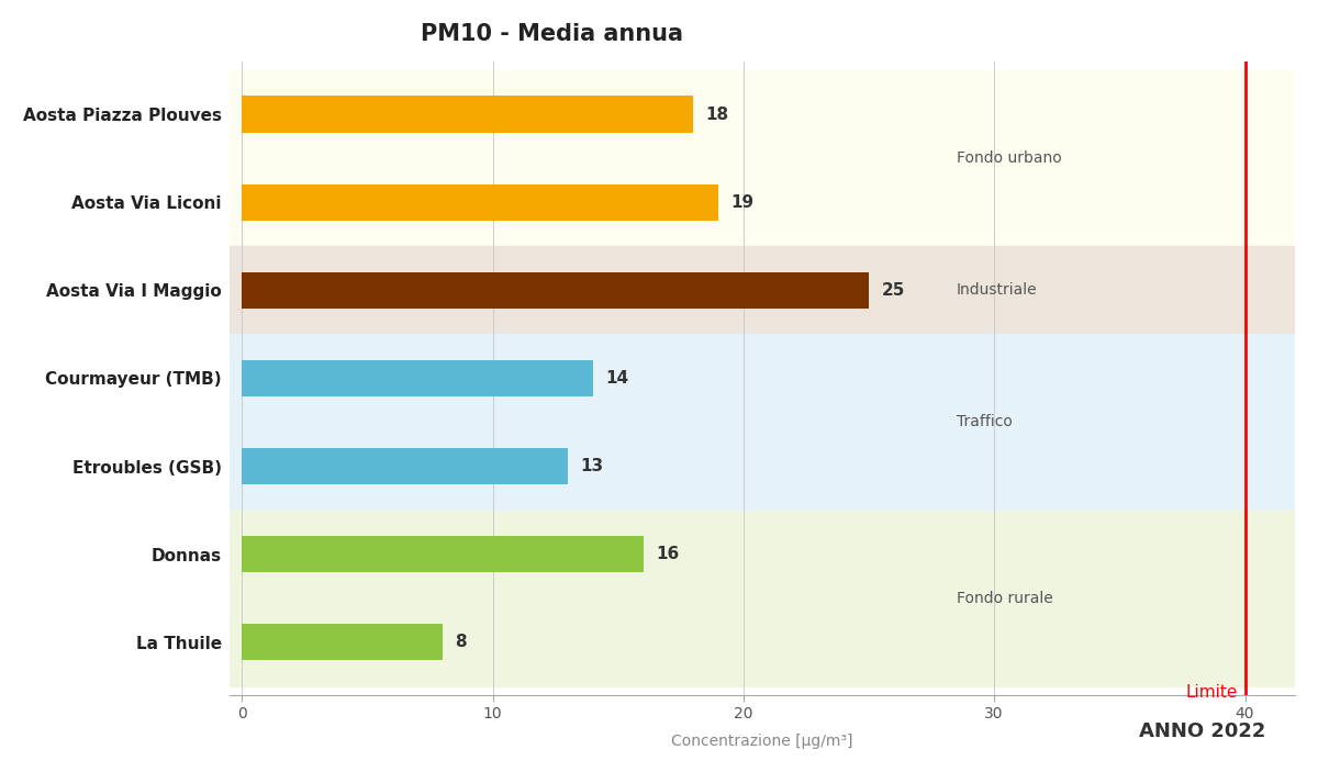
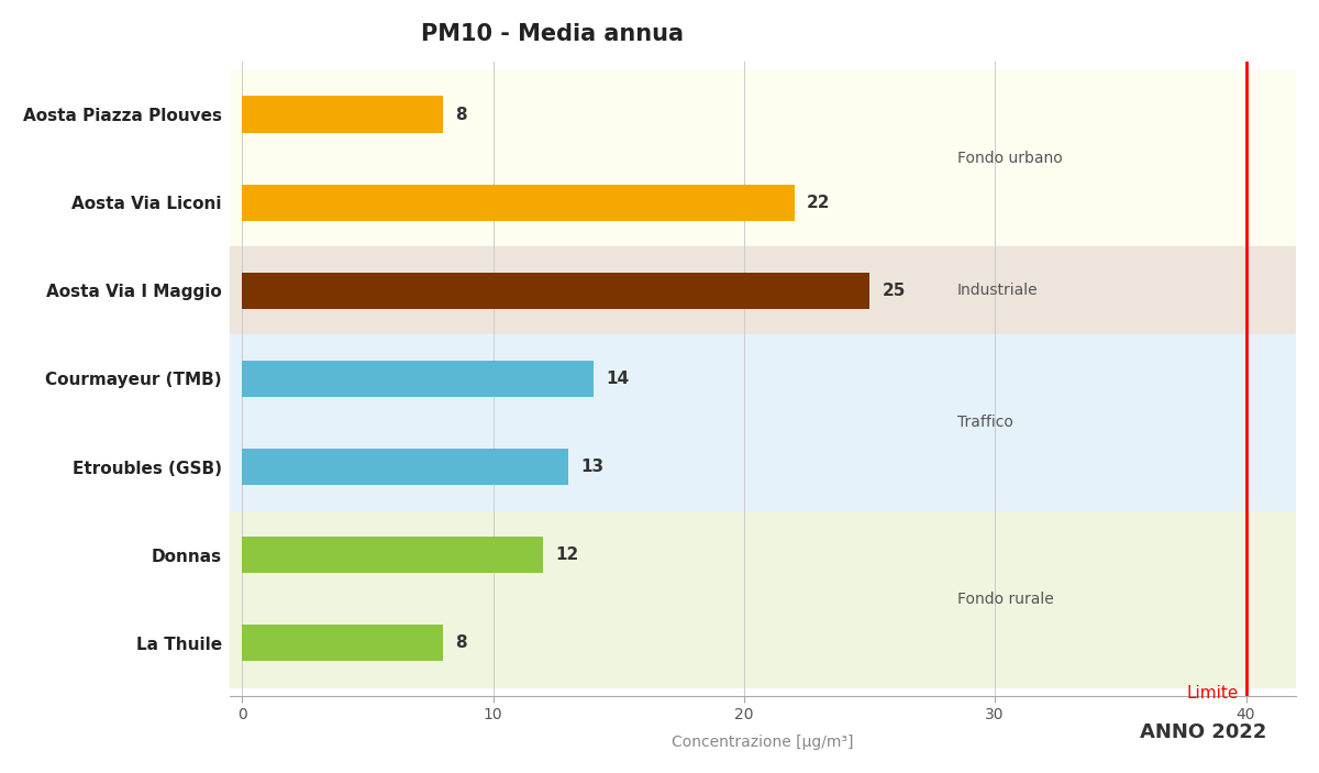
Aosta Piazza Plouves: 18 -> 8
Aosta Via Liconi: 19 -> 22
Donnas: 16 -> 12
